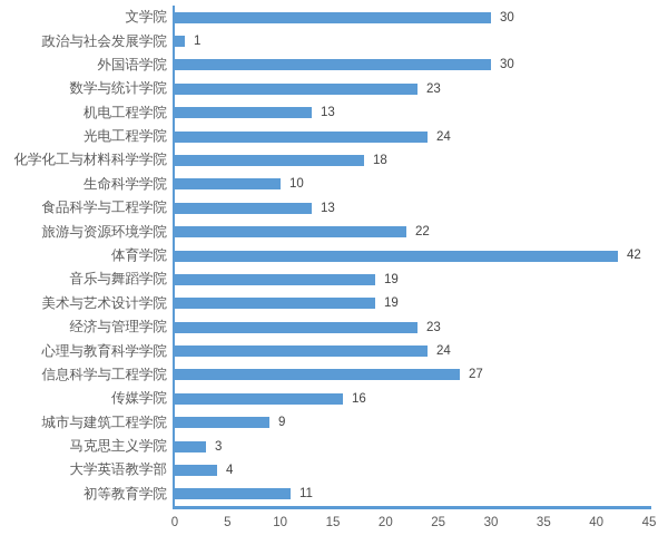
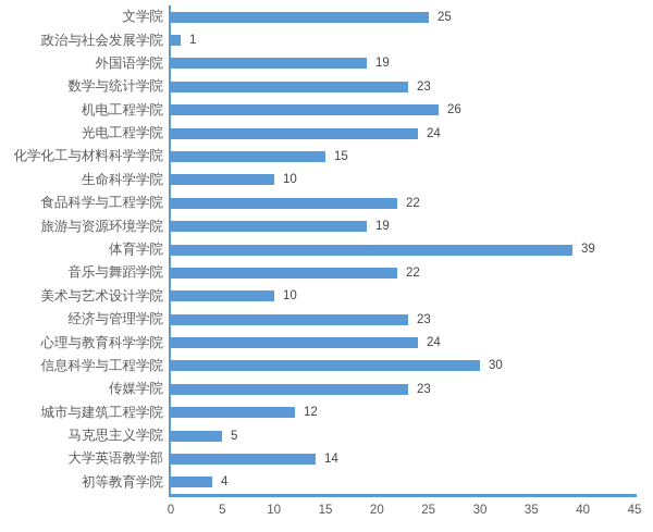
文学院: 30 -> 25
外国语学院: 30 -> 19
机电工程学院: 13 -> 26
化学化工与材料科学学院: 18 -> 15
食品科学与工程学院: 13 -> 22
旅游与资源环境学院: 22 -> 19
体育学院: 42 -> 39
音乐与舞蹈学院: 19 -> 22
美术与艺术设计学院: 19 -> 10
信息科学与工程学院: 27 -> 30
传媒学院: 16 -> 23
城市与建筑工程学院: 9 -> 12
马克思主义学院: 3 -> 5
大学英语教学部: 4 -> 14
初等教育学院: 11 -> 4
